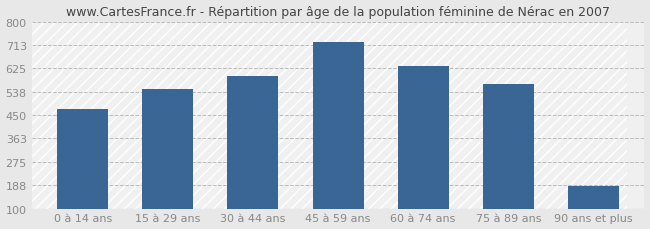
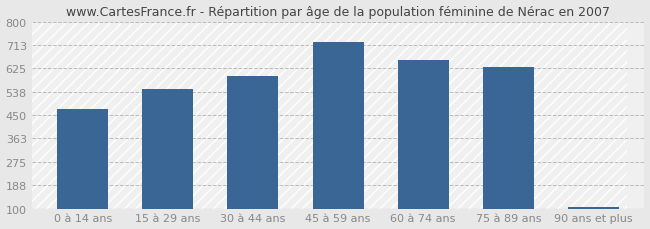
60 à 74 ans: 635 -> 657
75 à 89 ans: 565 -> 630
90 ans et plus: 185 -> 107
